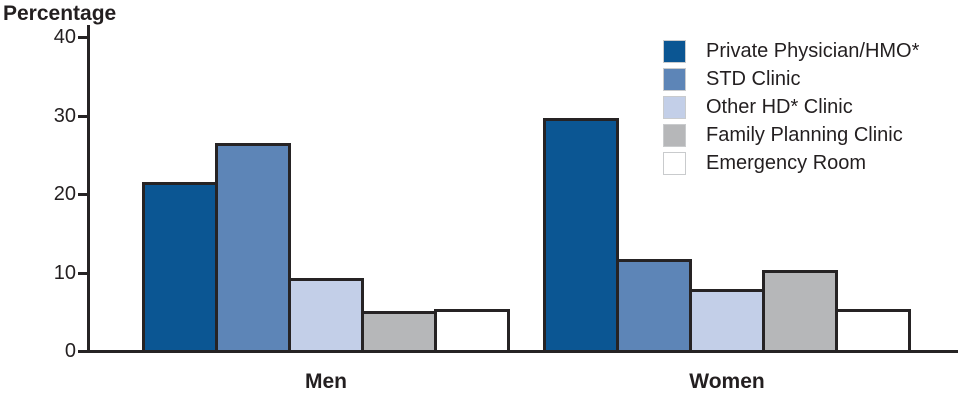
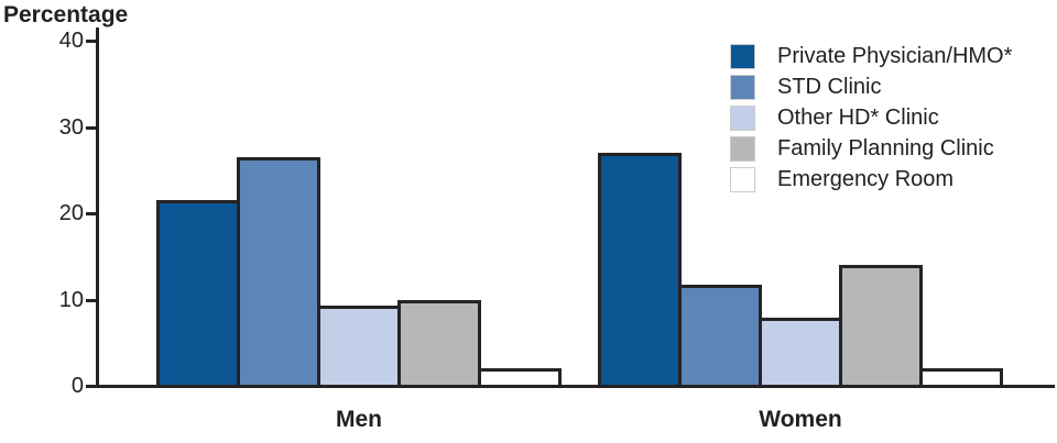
Family Planning Clinic/Men: 5 -> 10
Emergency Room/Men: 5 -> 2
Private Physician/HMO*/Women: 30 -> 27
Family Planning Clinic/Women: 10 -> 14
Emergency Room/Women: 5 -> 2
